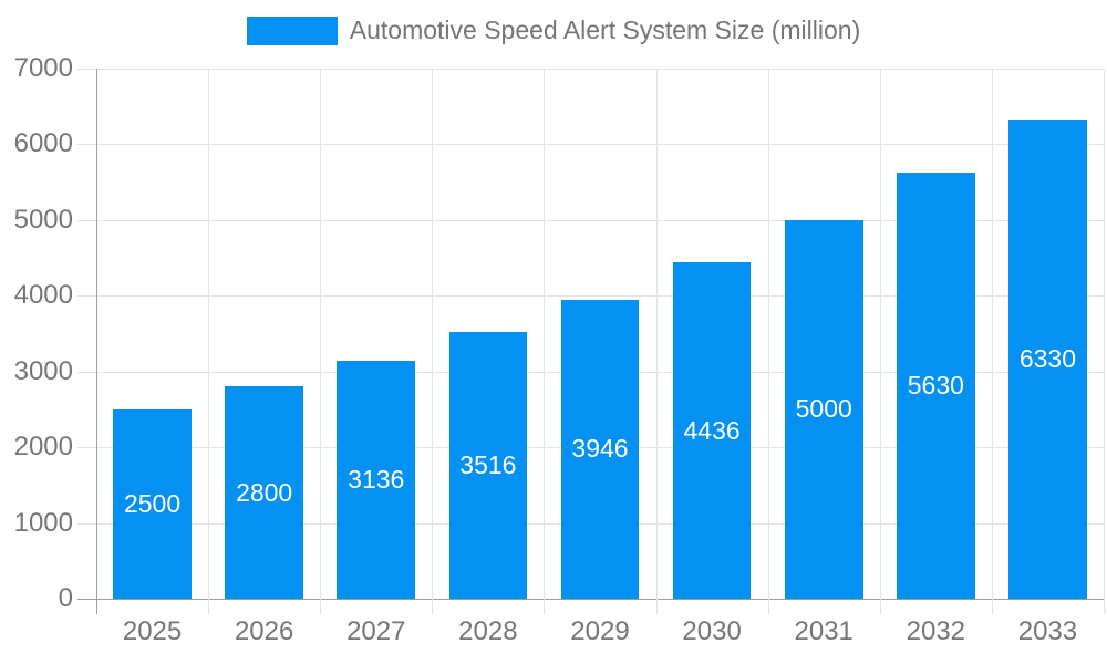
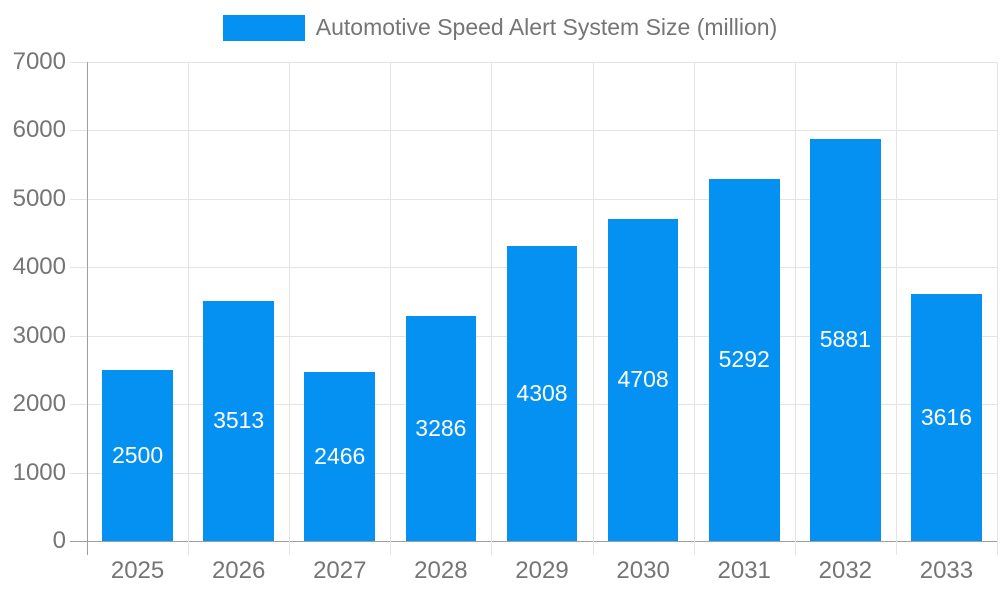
2026: 2800 -> 3513
2027: 3136 -> 2466
2028: 3516 -> 3286
2029: 3946 -> 4308
2030: 4436 -> 4708
2031: 5000 -> 5292
2032: 5630 -> 5881
2033: 6330 -> 3616
